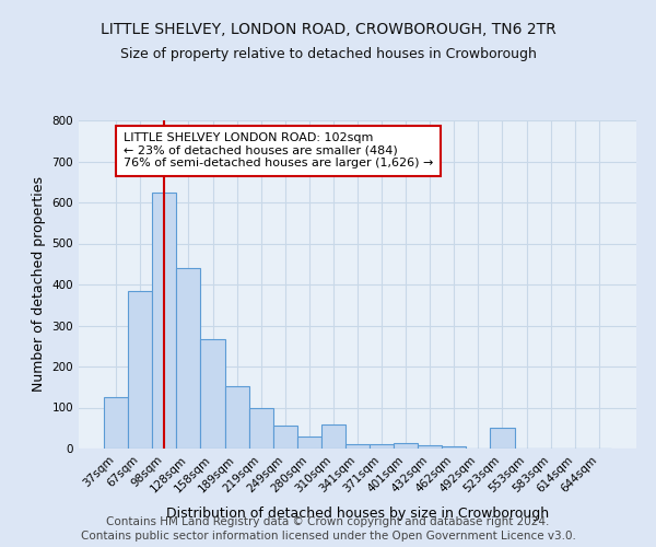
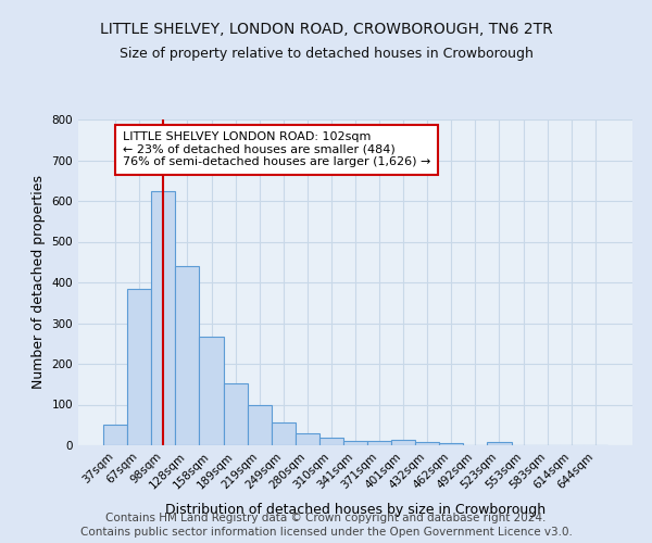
37sqm: 125 -> 50
310sqm: 60 -> 20
523sqm: 50 -> 8
